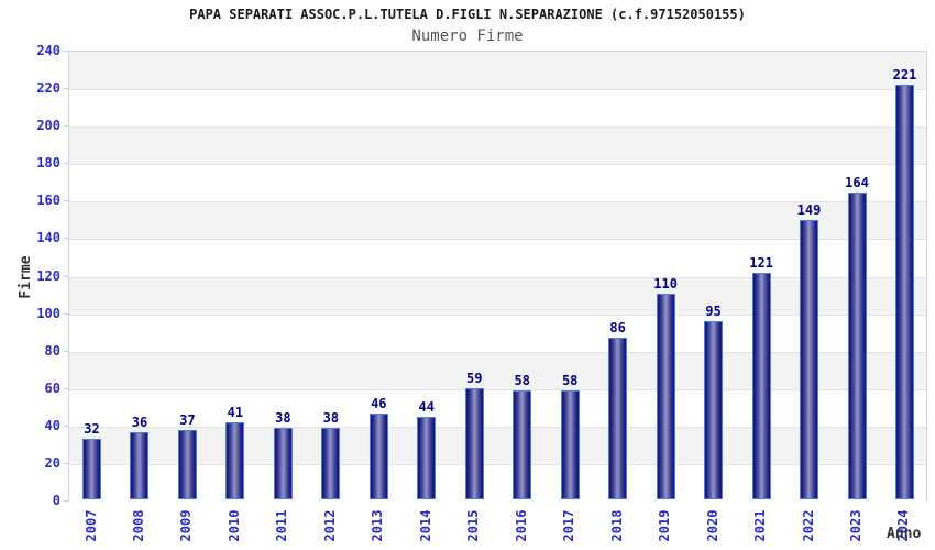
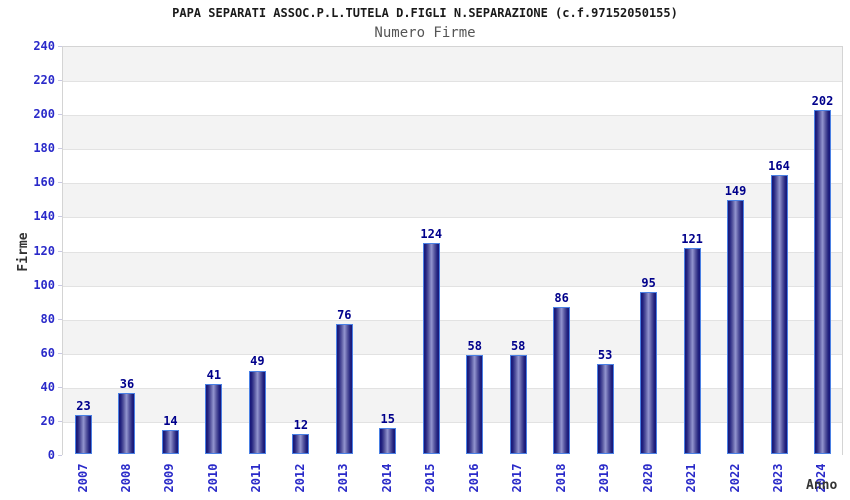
2007: 32 -> 23
2009: 37 -> 14
2011: 38 -> 49
2012: 38 -> 12
2013: 46 -> 76
2014: 44 -> 15
2015: 59 -> 124
2019: 110 -> 53
2024: 221 -> 202
